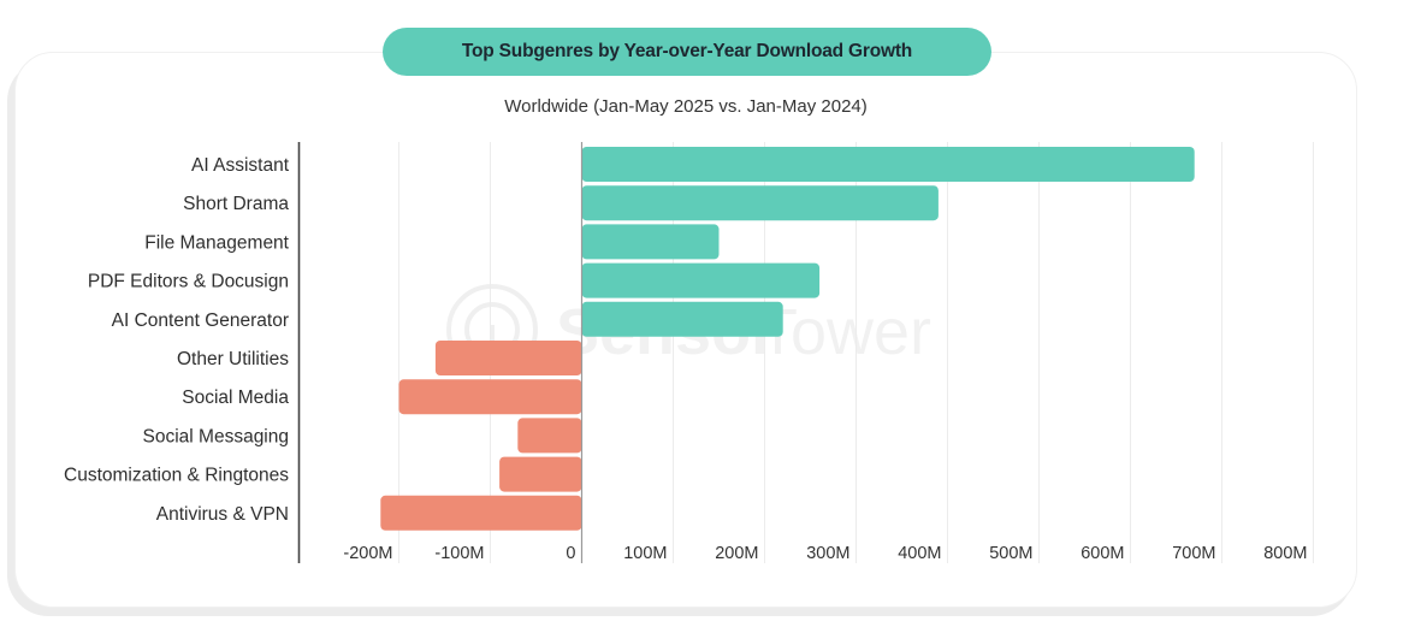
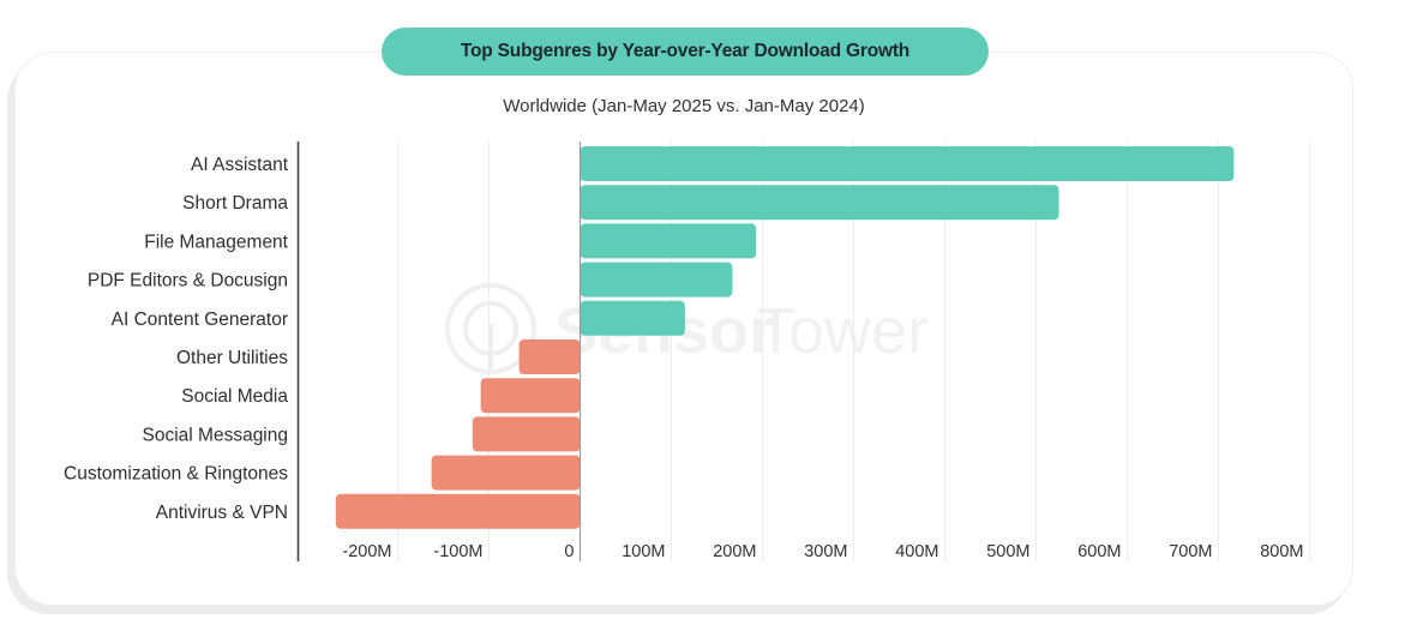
AI Assistant: 670M -> 720M
Short Drama: 390M -> 520M
File Management: 150M -> 190M
PDF Editors & Docusign: 260M -> 170M
AI Content Generator: 220M -> 120M
Other Utilities: -160M -> -70M
Social Media: -200M -> -110M
Social Messaging: -70M -> -120M
Customization & Ringtones: -90M -> -160M
Antivirus & VPN: -220M -> -270M
